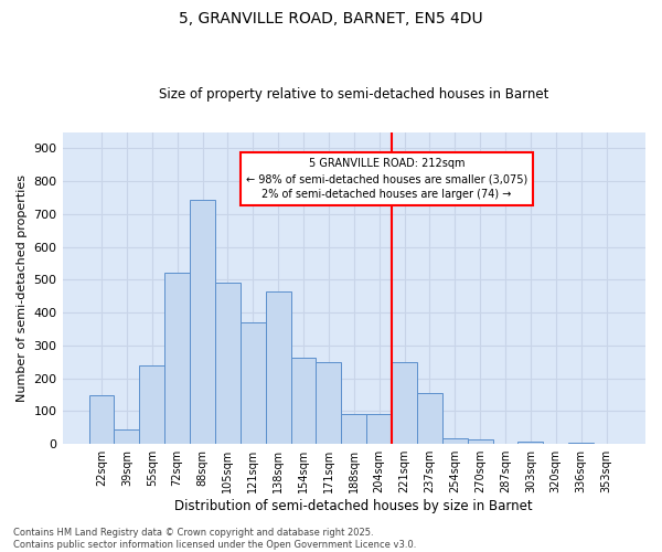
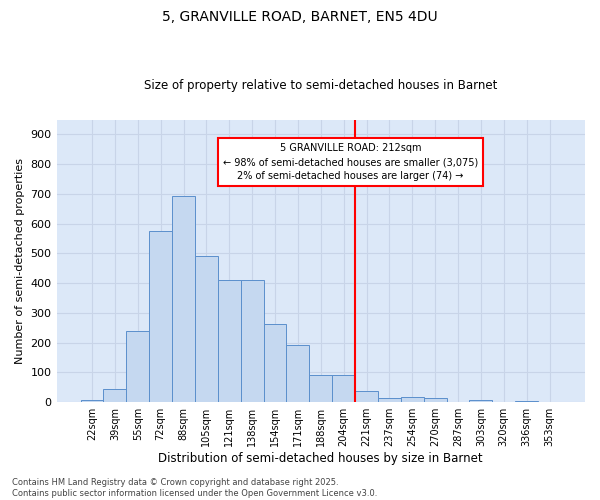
22sqm: 150 -> 8
72sqm: 520 -> 575
88sqm: 745 -> 693
121sqm: 370 -> 410
138sqm: 465 -> 410
171sqm: 250 -> 193
221sqm: 250 -> 38
237sqm: 155 -> 15
